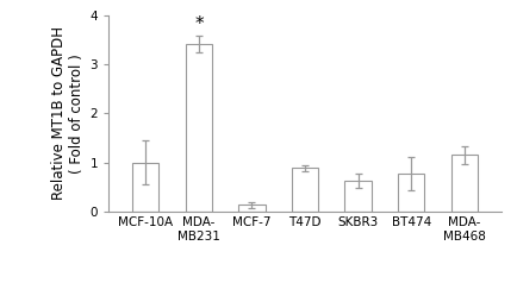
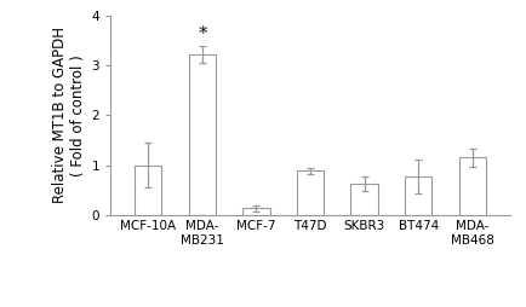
MDA- MB231: 3.40 -> 3.22
